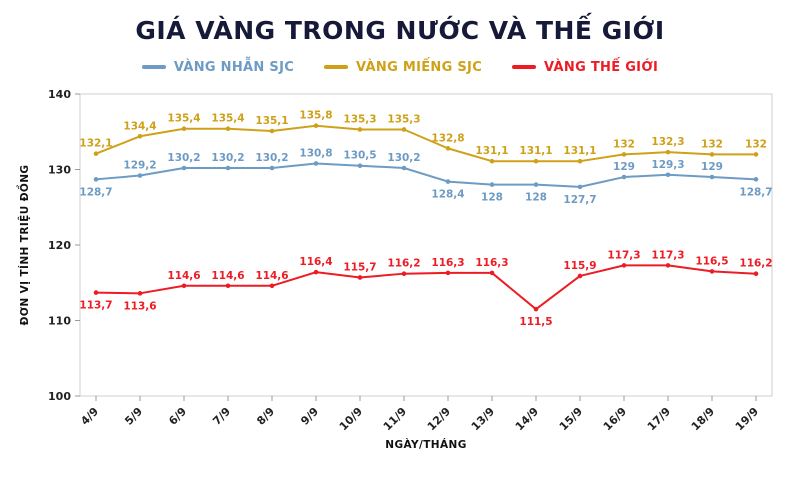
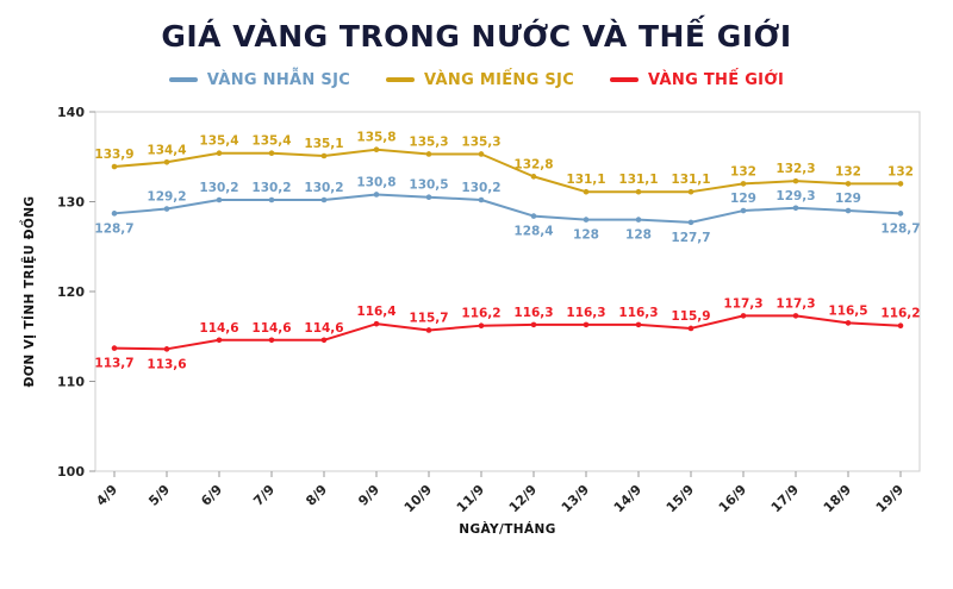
VÀNG MIẾNG SJC/4/9: 132,1 -> 133,9
VÀNG THẾ GIỚI/14/9: 111,5 -> 116,3
